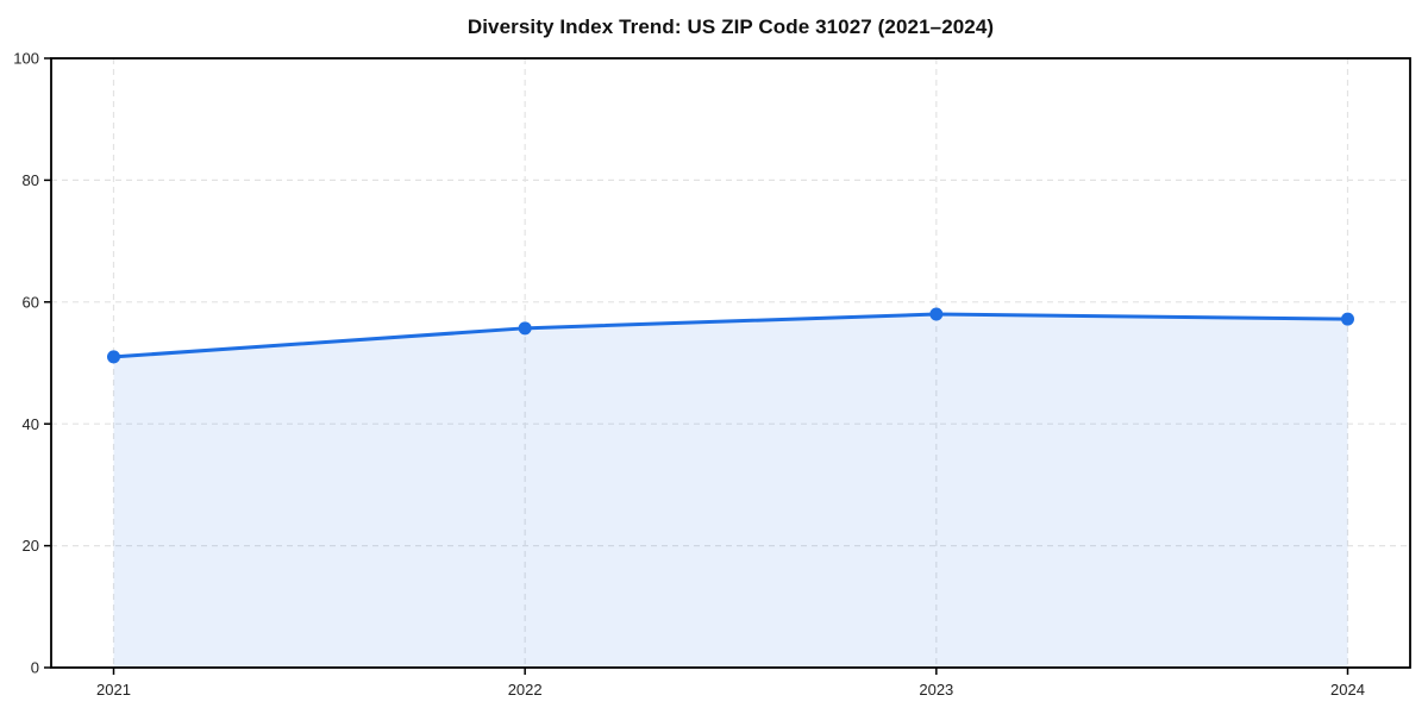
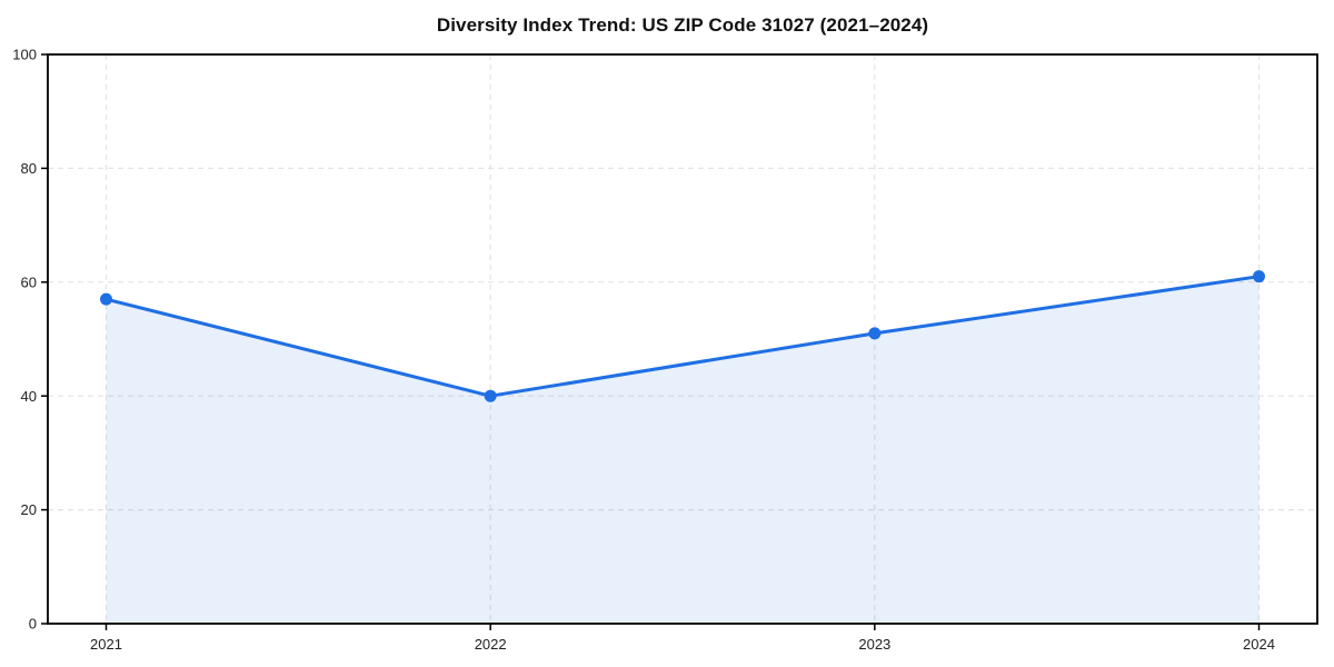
2021: 51 -> 57
2022: 56 -> 40
2023: 58 -> 51
2024: 57 -> 61
